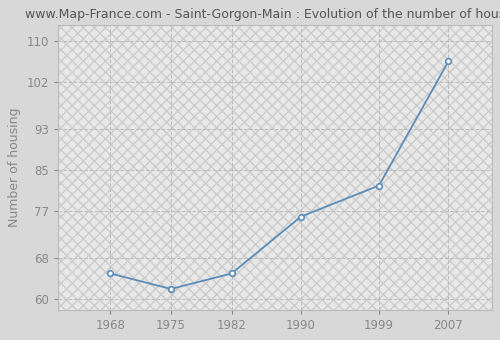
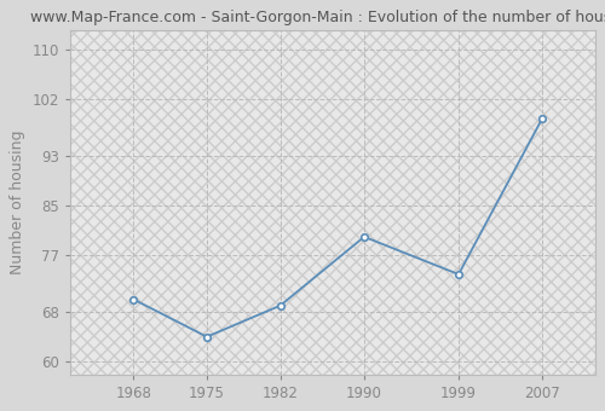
1968: 65 -> 70
1975: 62 -> 64
1982: 65 -> 69
1990: 76 -> 80
1999: 82 -> 74
2007: 106 -> 99
